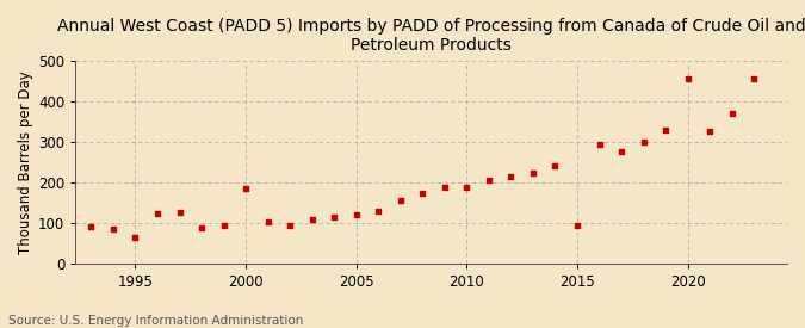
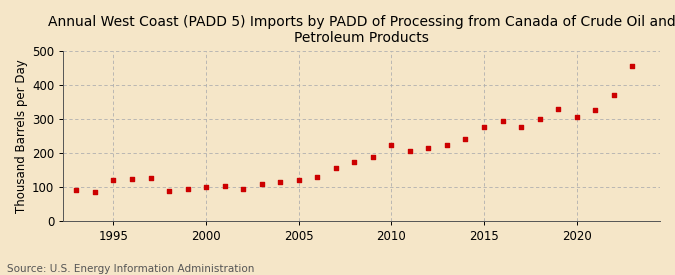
1995: 65 -> 120
2000: 185 -> 100
2010: 190 -> 225
2015: 95 -> 275
2020: 455 -> 305
